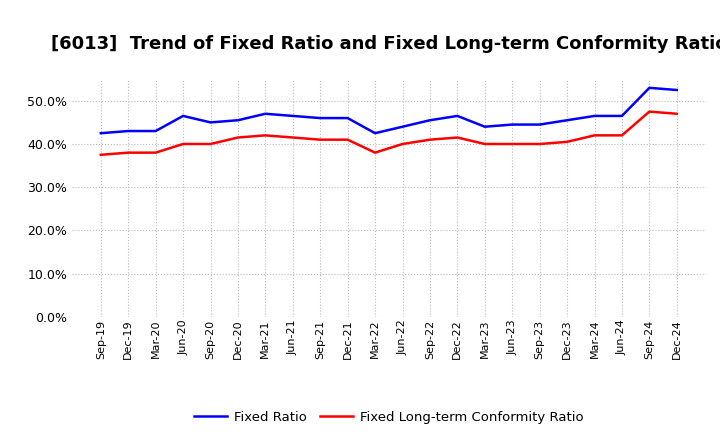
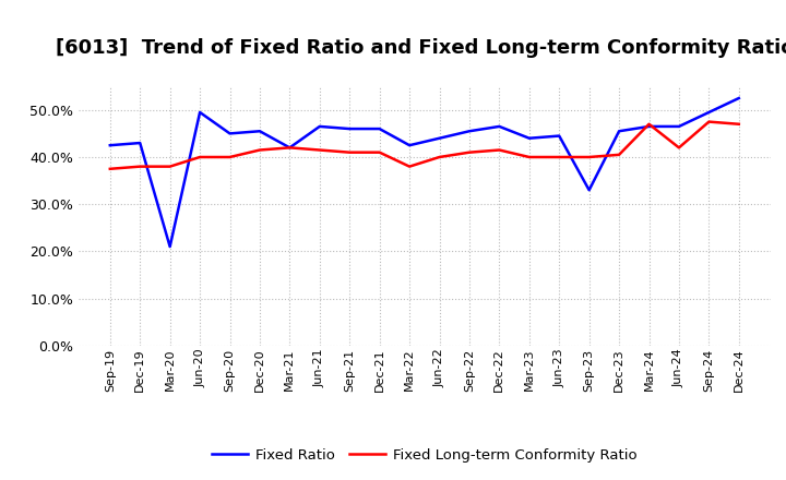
Fixed Ratio/Mar-20: 43.0% -> 21.0%
Fixed Ratio/Jun-20: 46.5% -> 49.5%
Fixed Ratio/Mar-21: 47.0% -> 42.0%
Fixed Ratio/Sep-23: 44.5% -> 33.0%
Fixed Long-term Conformity Ratio/Mar-24: 42.0% -> 47.0%
Fixed Ratio/Sep-24: 53.0% -> 49.5%
